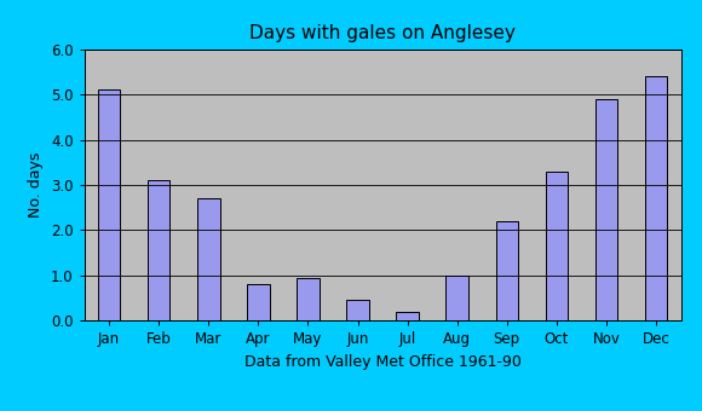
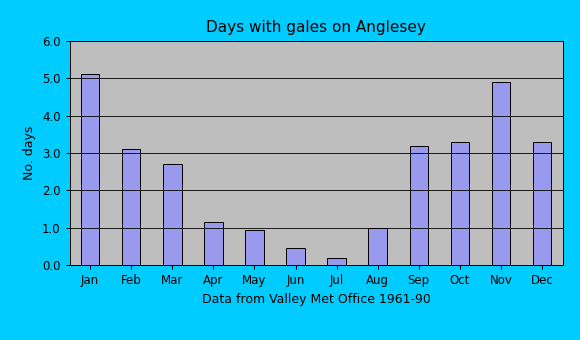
Apr: 0.80 -> 1.15
Sep: 2.20 -> 3.20
Dec: 5.40 -> 3.30
